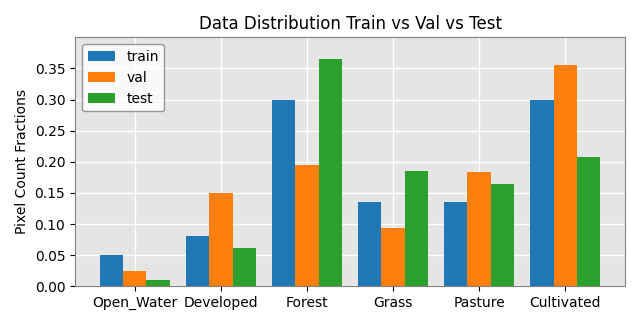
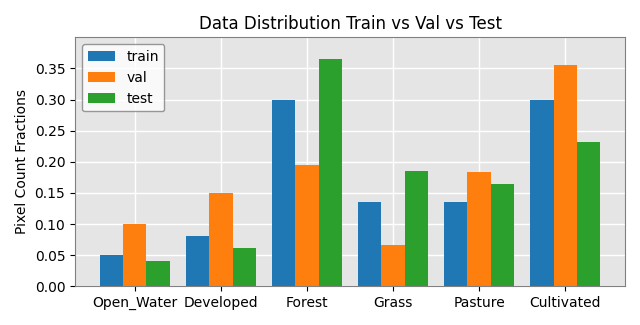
val/Open_Water: 0.025 -> 0.100
test/Open_Water: 0.010 -> 0.040
val/Grass: 0.093 -> 0.066
test/Cultivated: 0.207 -> 0.232
